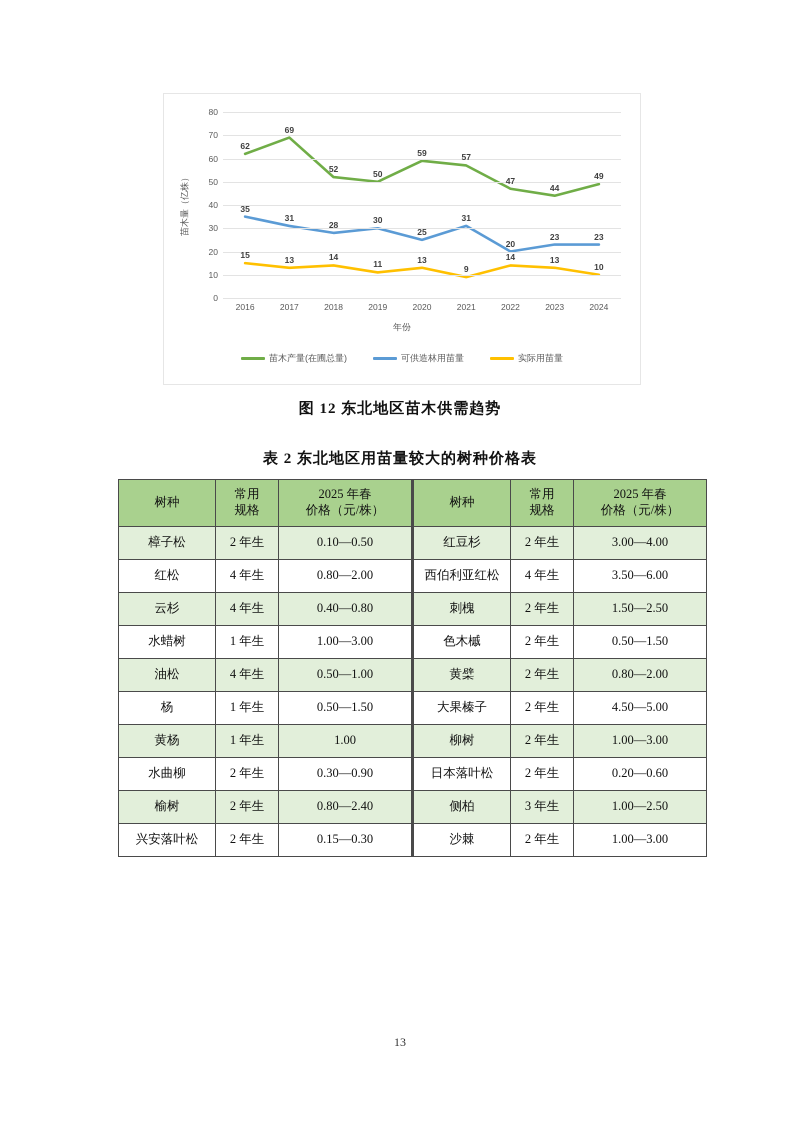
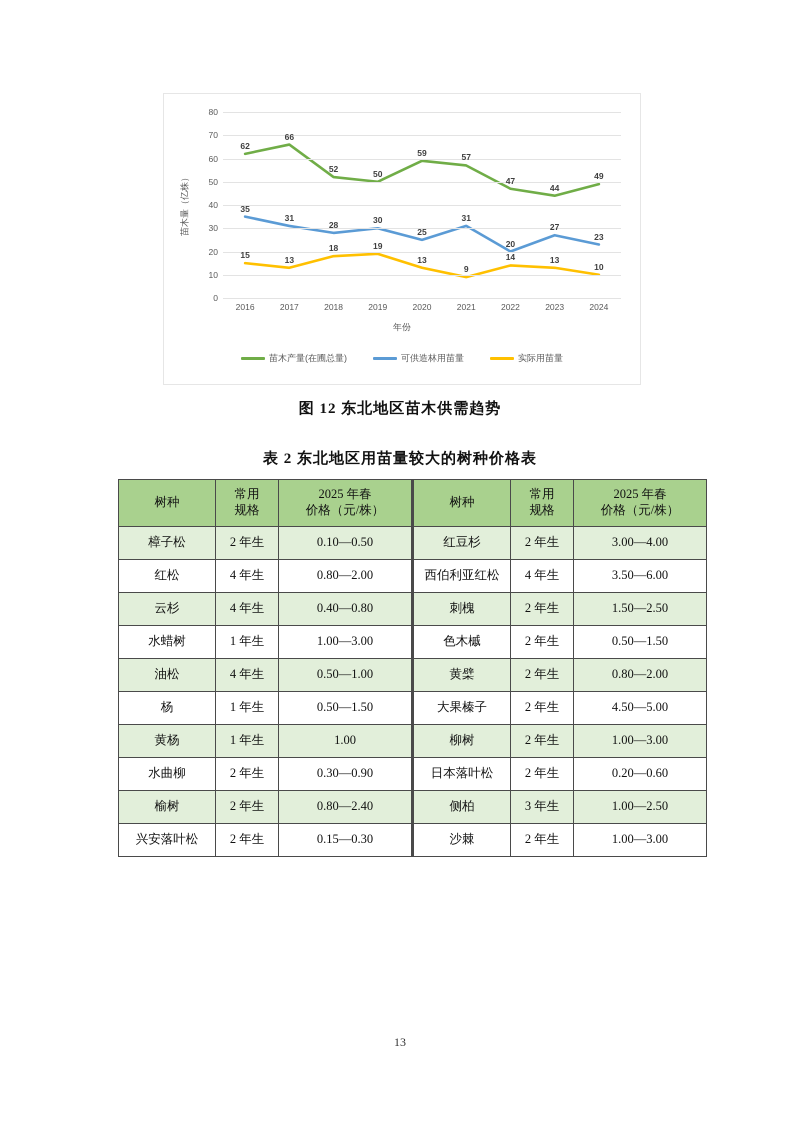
苗木产量(在圃总量)/2017: 69 -> 66
实际用苗量/2018: 14 -> 18
实际用苗量/2019: 11 -> 19
可供造林用苗量/2023: 23 -> 27
